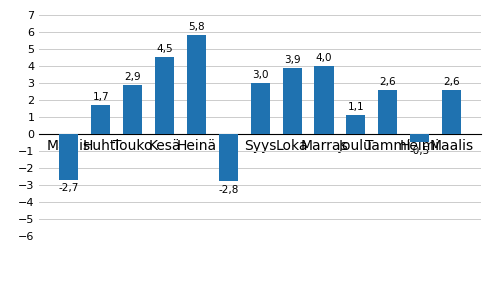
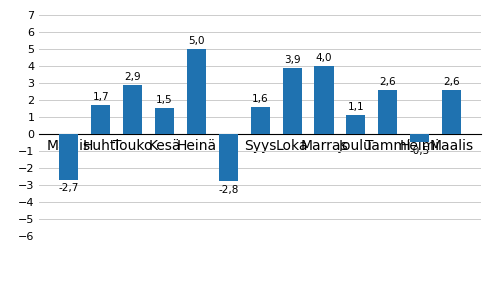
Kesä: 4,5 -> 1,5
Heinä: 5,8 -> 5,0
Syys: 3,0 -> 1,6
